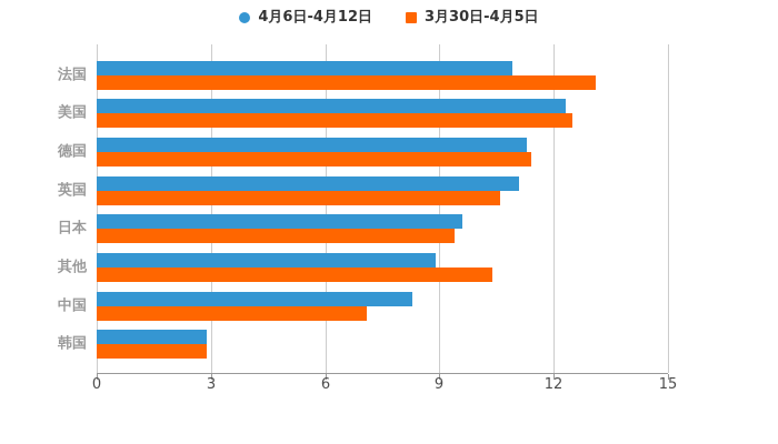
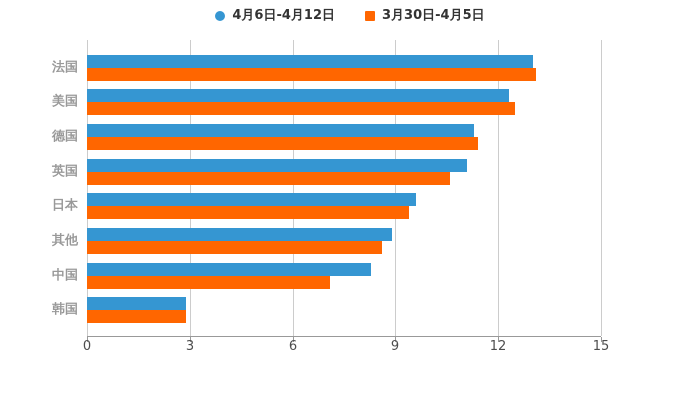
4月6日-4月12日/法国: 10.9 -> 13.0
3月30日-4月5日/其他: 10.4 -> 8.6
